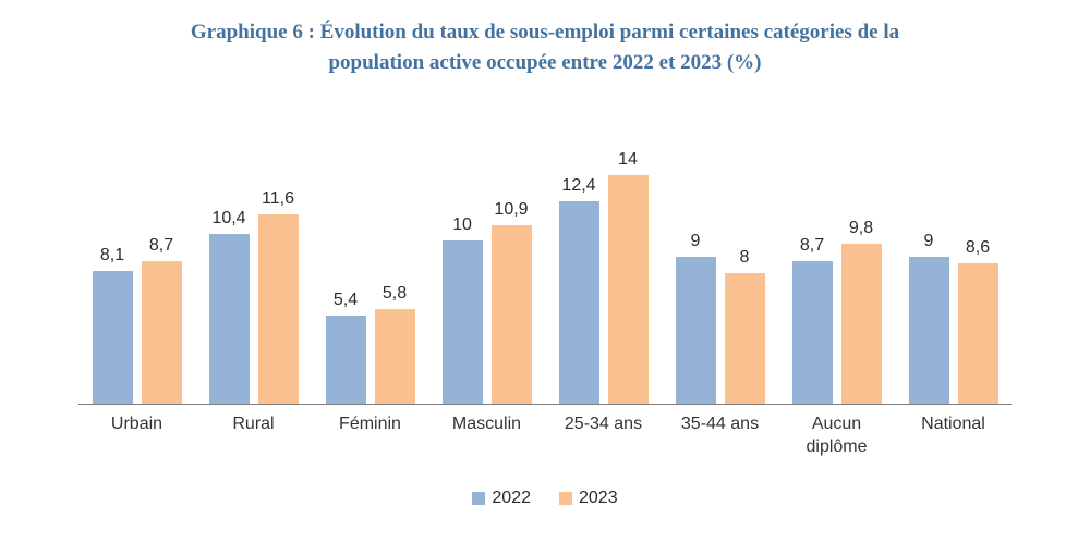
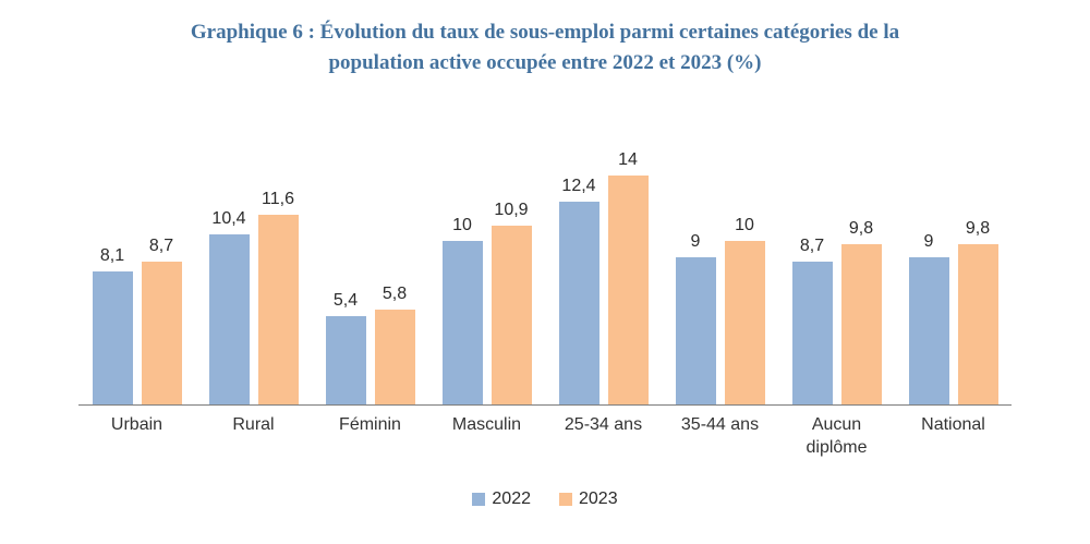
2023/35-44 ans: 8 -> 10
2023/National: 8,6 -> 9,8
